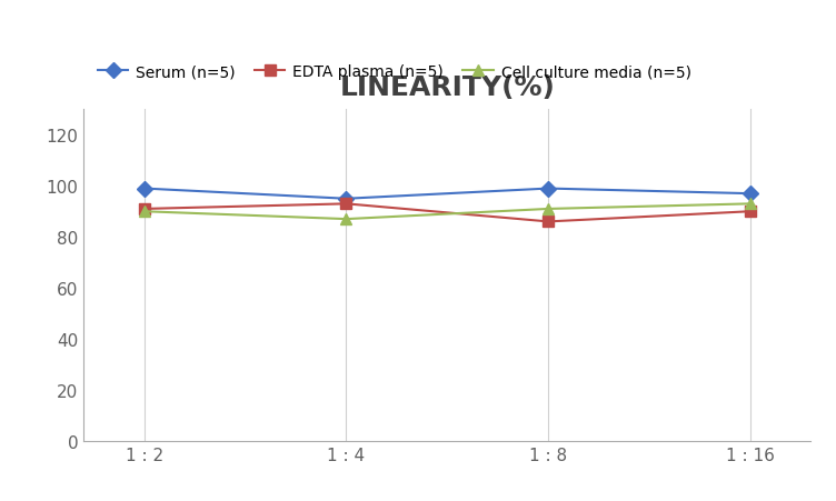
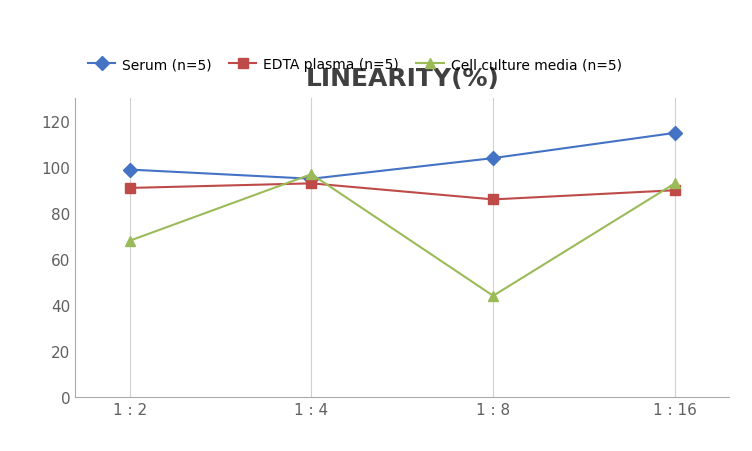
Cell culture media (n=5)/1 : 2: 90 -> 68
Cell culture media (n=5)/1 : 4: 87 -> 97
Serum (n=5)/1 : 8: 99 -> 104
Cell culture media (n=5)/1 : 8: 91 -> 44
Serum (n=5)/1 : 16: 97 -> 115
